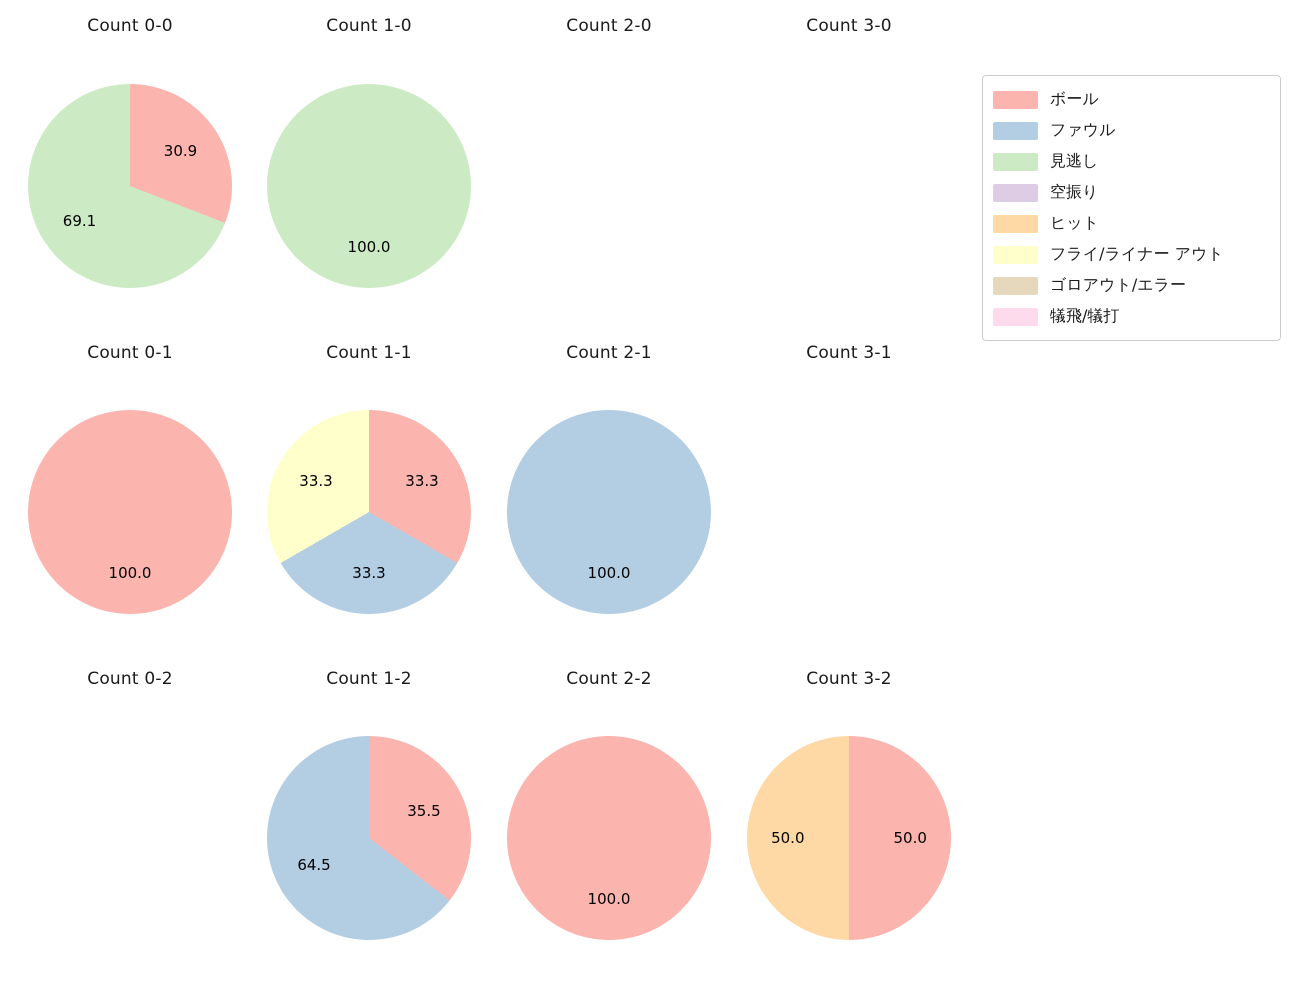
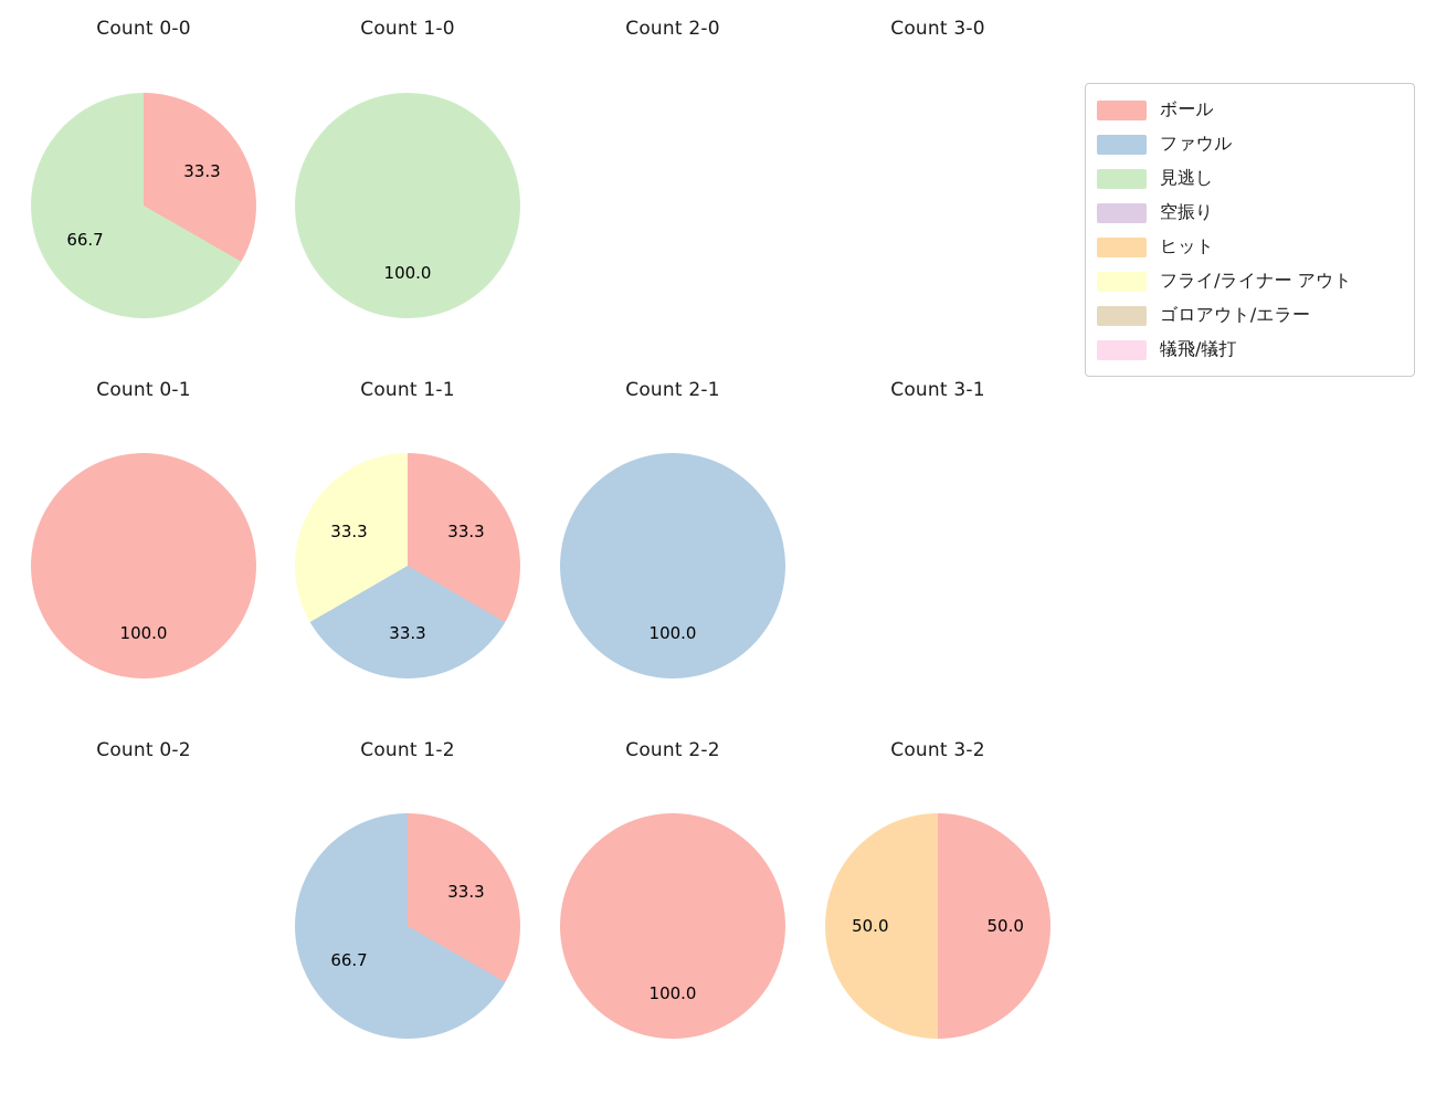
Count 0-0/ボール: 30.9 -> 33.3
Count 0-0/見逃し: 69.1 -> 66.7
Count 1-2/ボール: 35.5 -> 33.3
Count 1-2/ファウル: 64.5 -> 66.7
